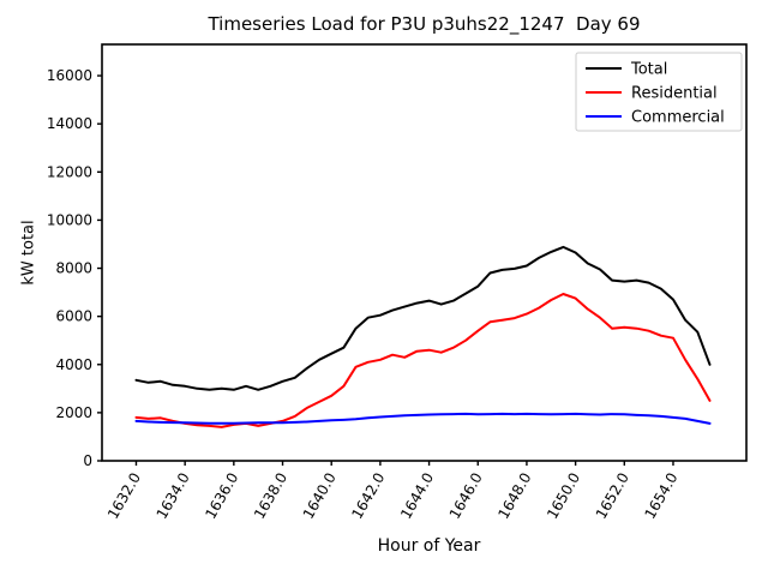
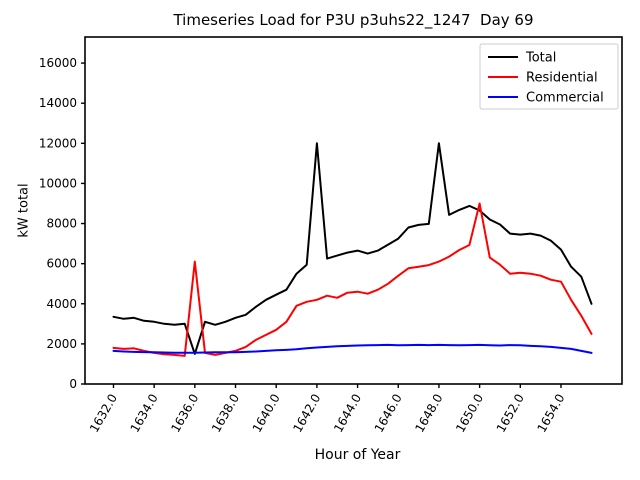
Total/1636.0: 3000 -> 1500
Residential/1636.0: 1500 -> 6100
Total/1642.0: 6000 -> 12000
Total/1648.0: 8100 -> 12000
Residential/1650.0: 6800 -> 9000
